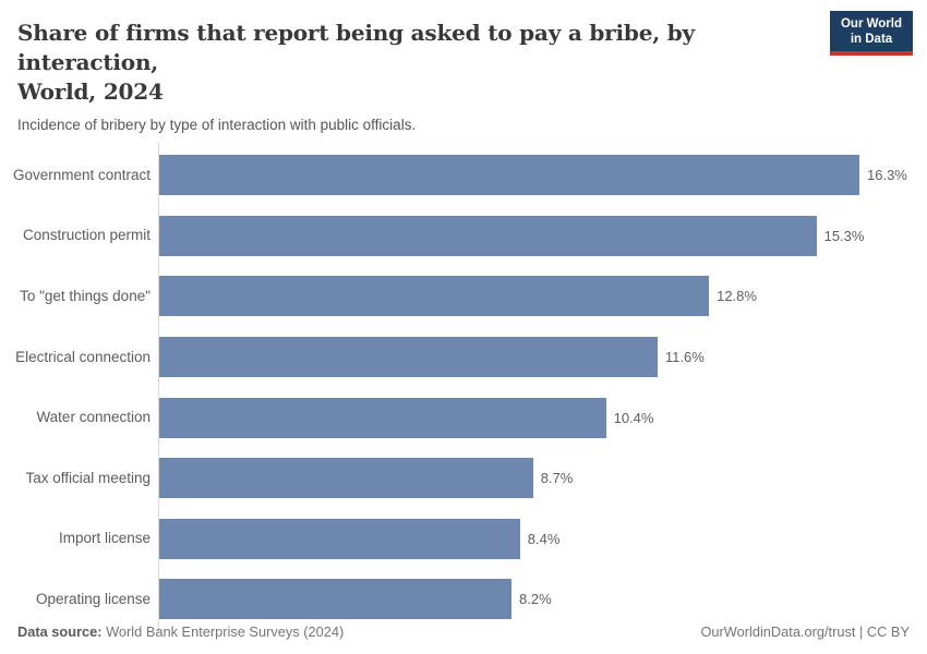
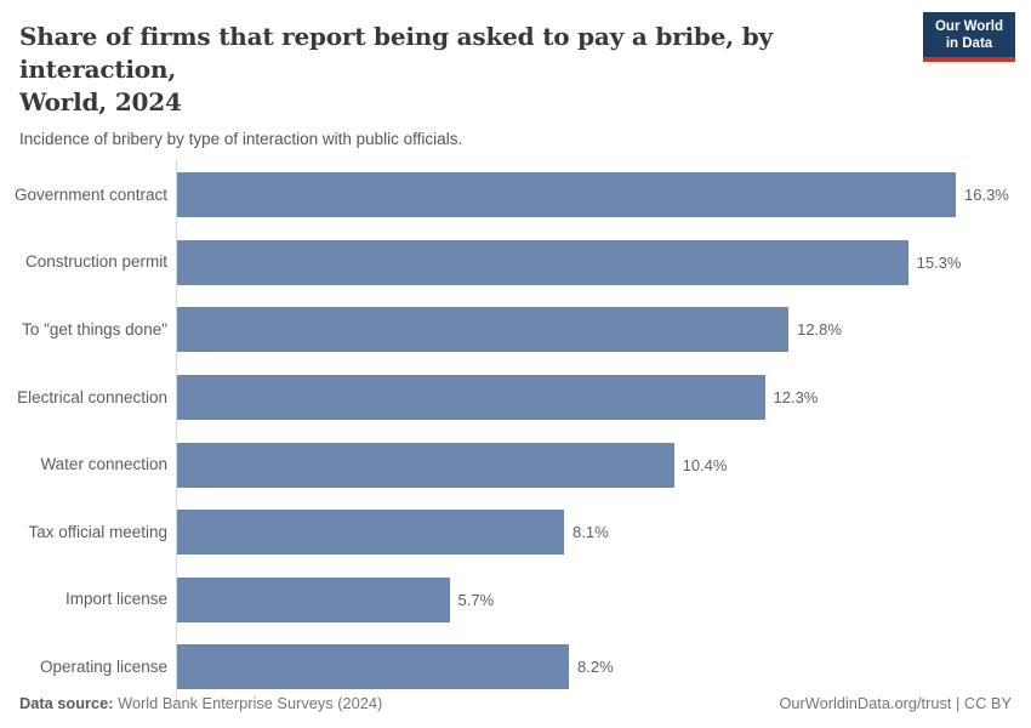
Electrical connection: 11.6% -> 12.3%
Tax official meeting: 8.7% -> 8.1%
Import license: 8.4% -> 5.7%
